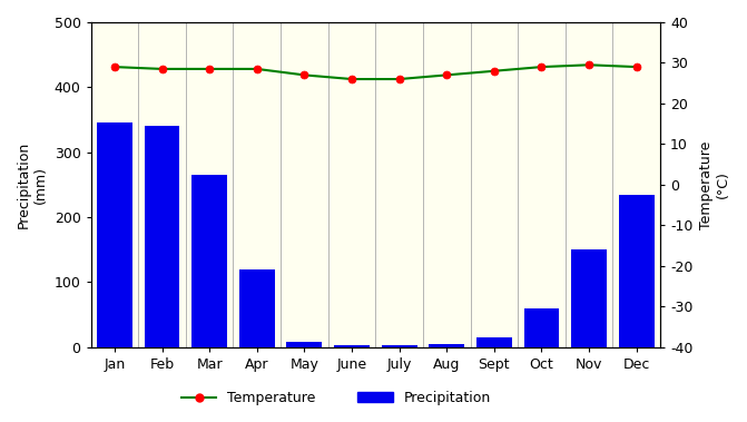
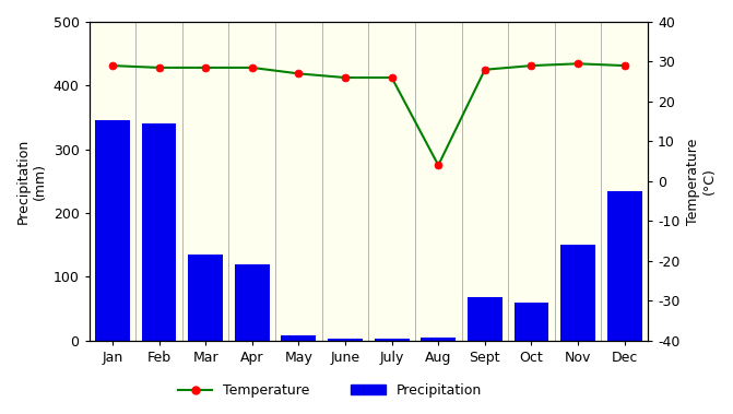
Precipitation/Mar: 265 -> 134
Temperature/Aug: 27.0 -> 4.0
Precipitation/Sept: 15 -> 68
